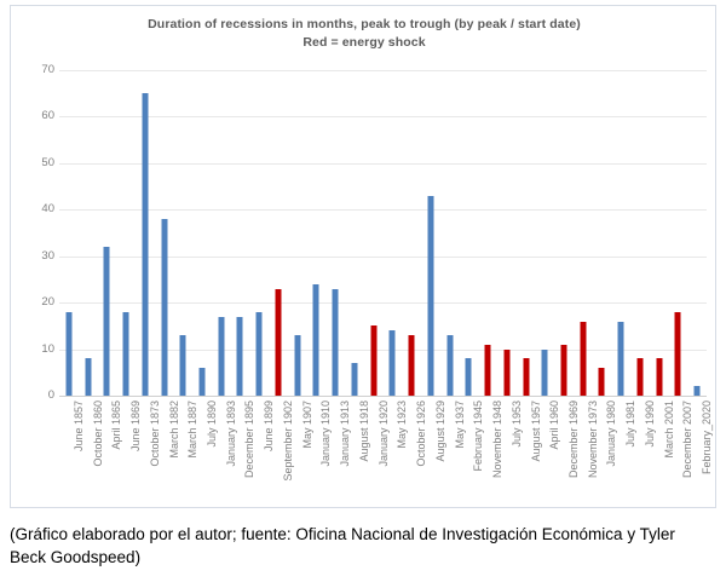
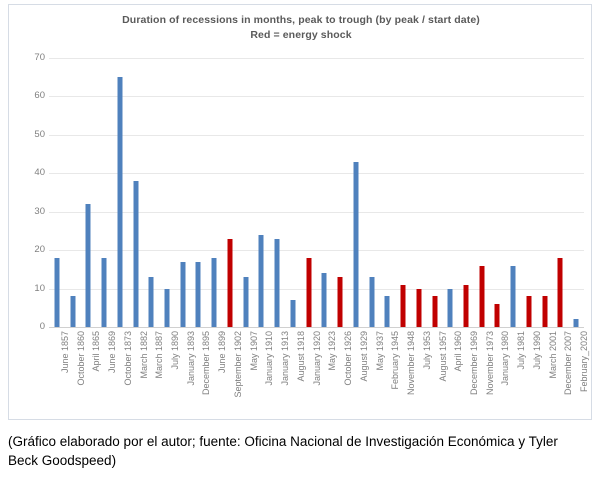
July 1890: 6 -> 10
January 1920: 15 -> 18
